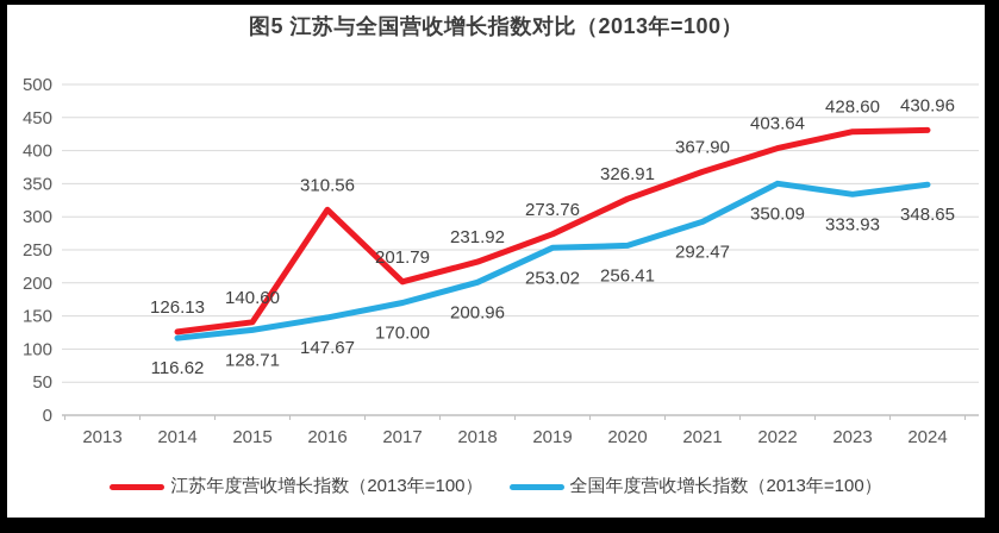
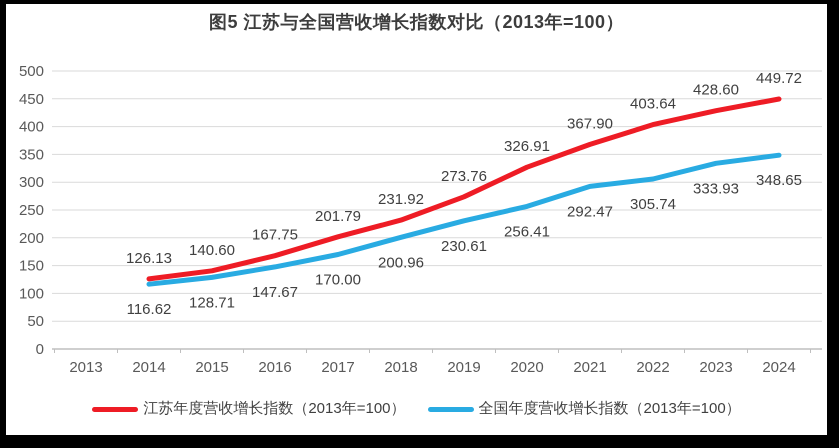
江苏年度营收增长指数（2013年=100）/2016: 310.56 -> 167.75
全国年度营收增长指数（2013年=100）/2019: 253.02 -> 230.61
全国年度营收增长指数（2013年=100）/2022: 350.09 -> 305.74
江苏年度营收增长指数（2013年=100）/2024: 430.96 -> 449.72
